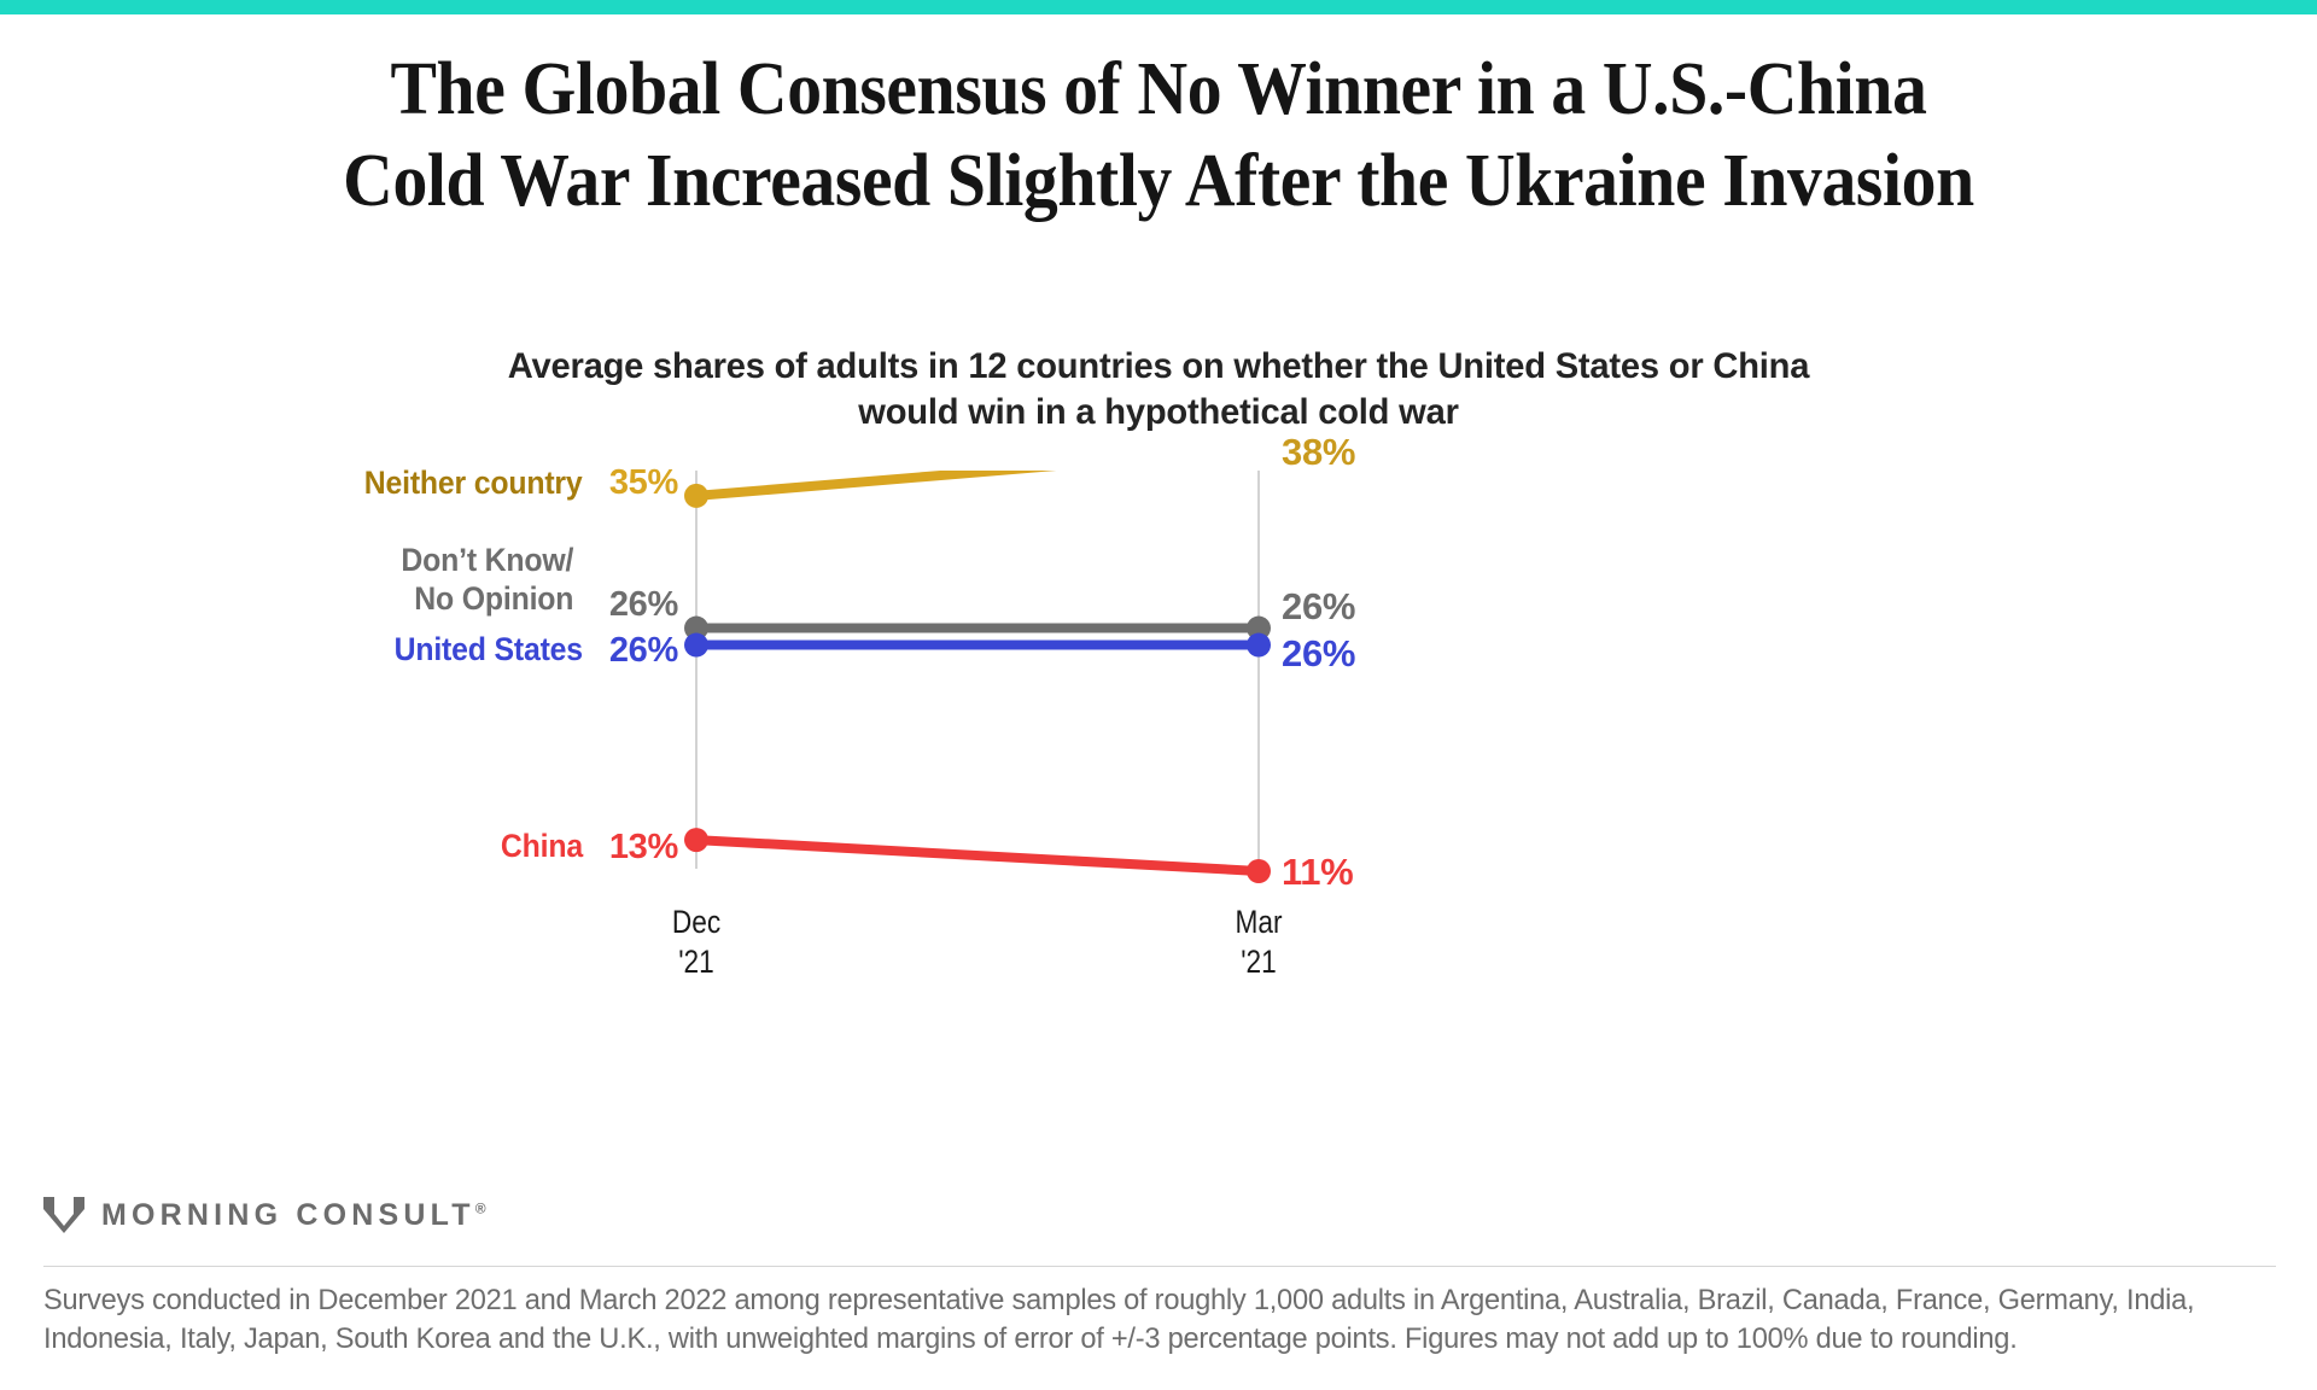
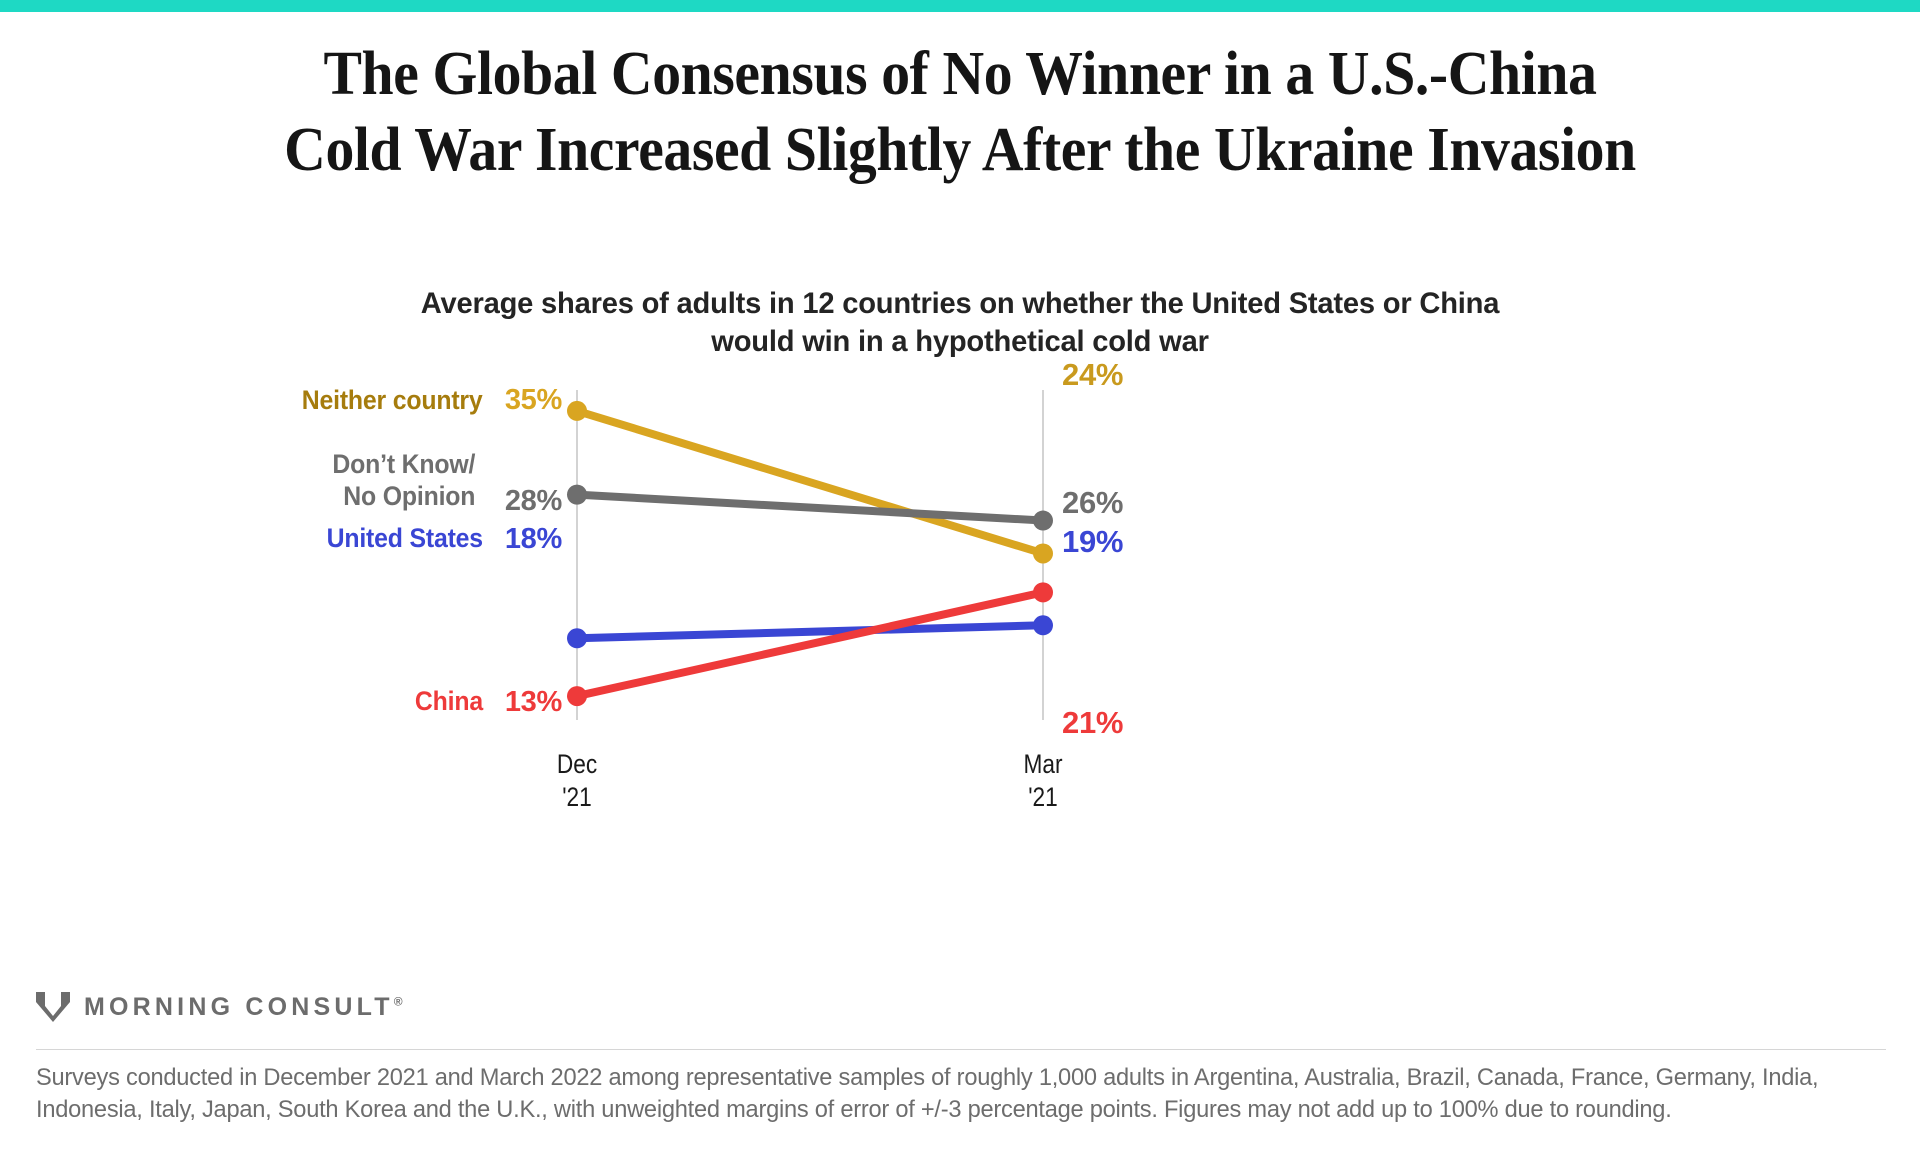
Don’t Know/ No Opinion/Dec '21: 26% -> 28%
United States/Dec '21: 26% -> 18%
Neither country/Mar '21: 38% -> 24%
United States/Mar '21: 26% -> 19%
China/Mar '21: 11% -> 21%
